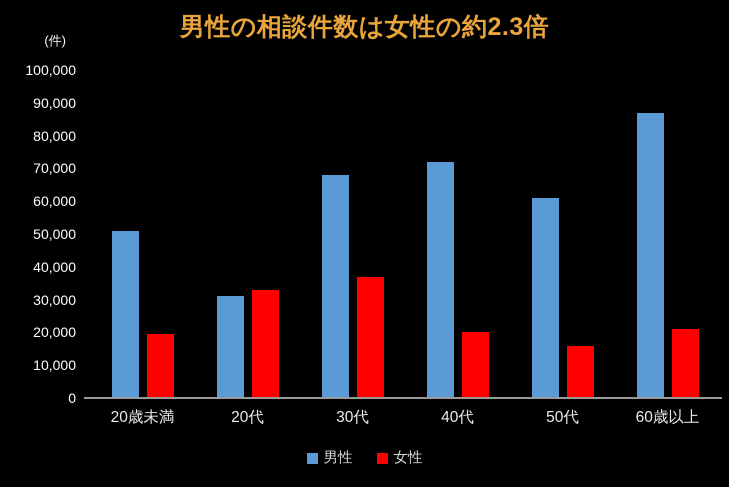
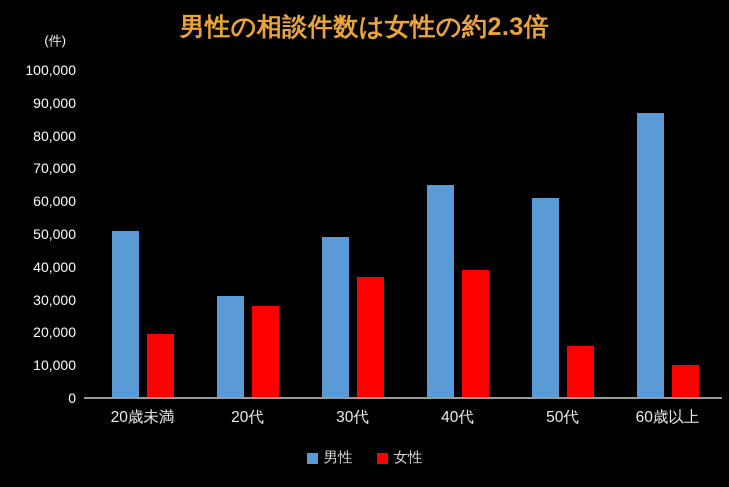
女性/20代: 33000 -> 28000
男性/30代: 68000 -> 49000
男性/40代: 72000 -> 65000
女性/40代: 20000 -> 39000
女性/60歳以上: 21000 -> 10000
